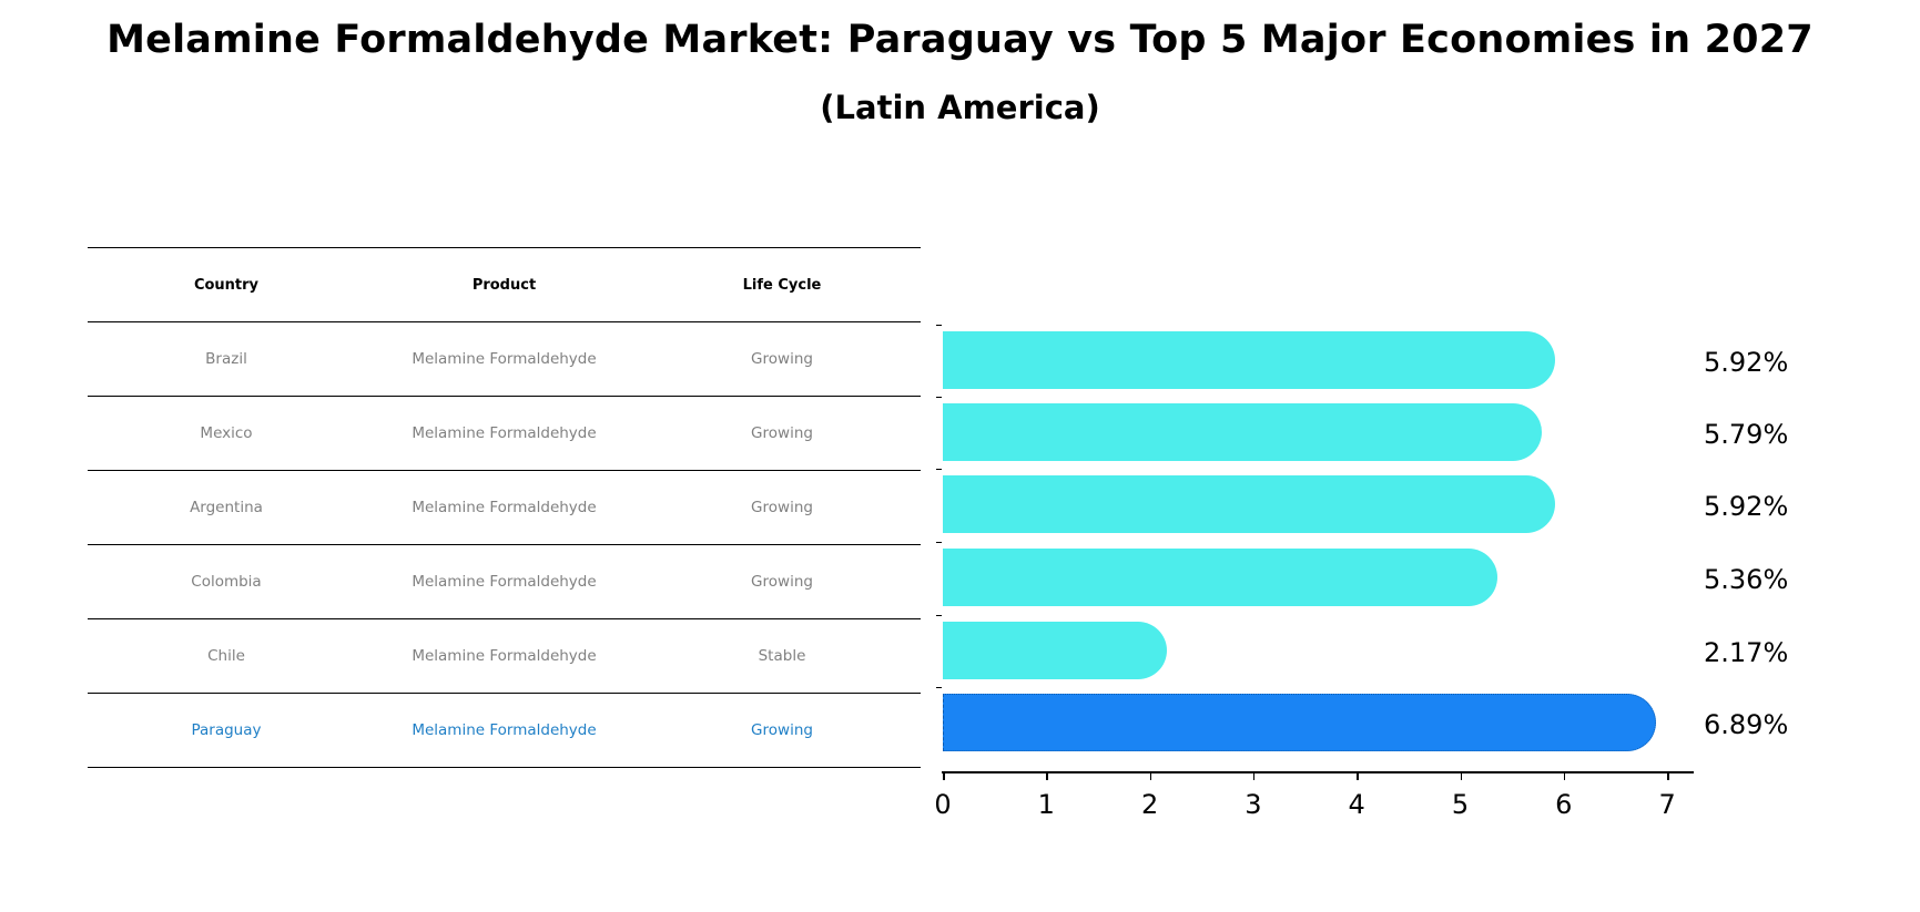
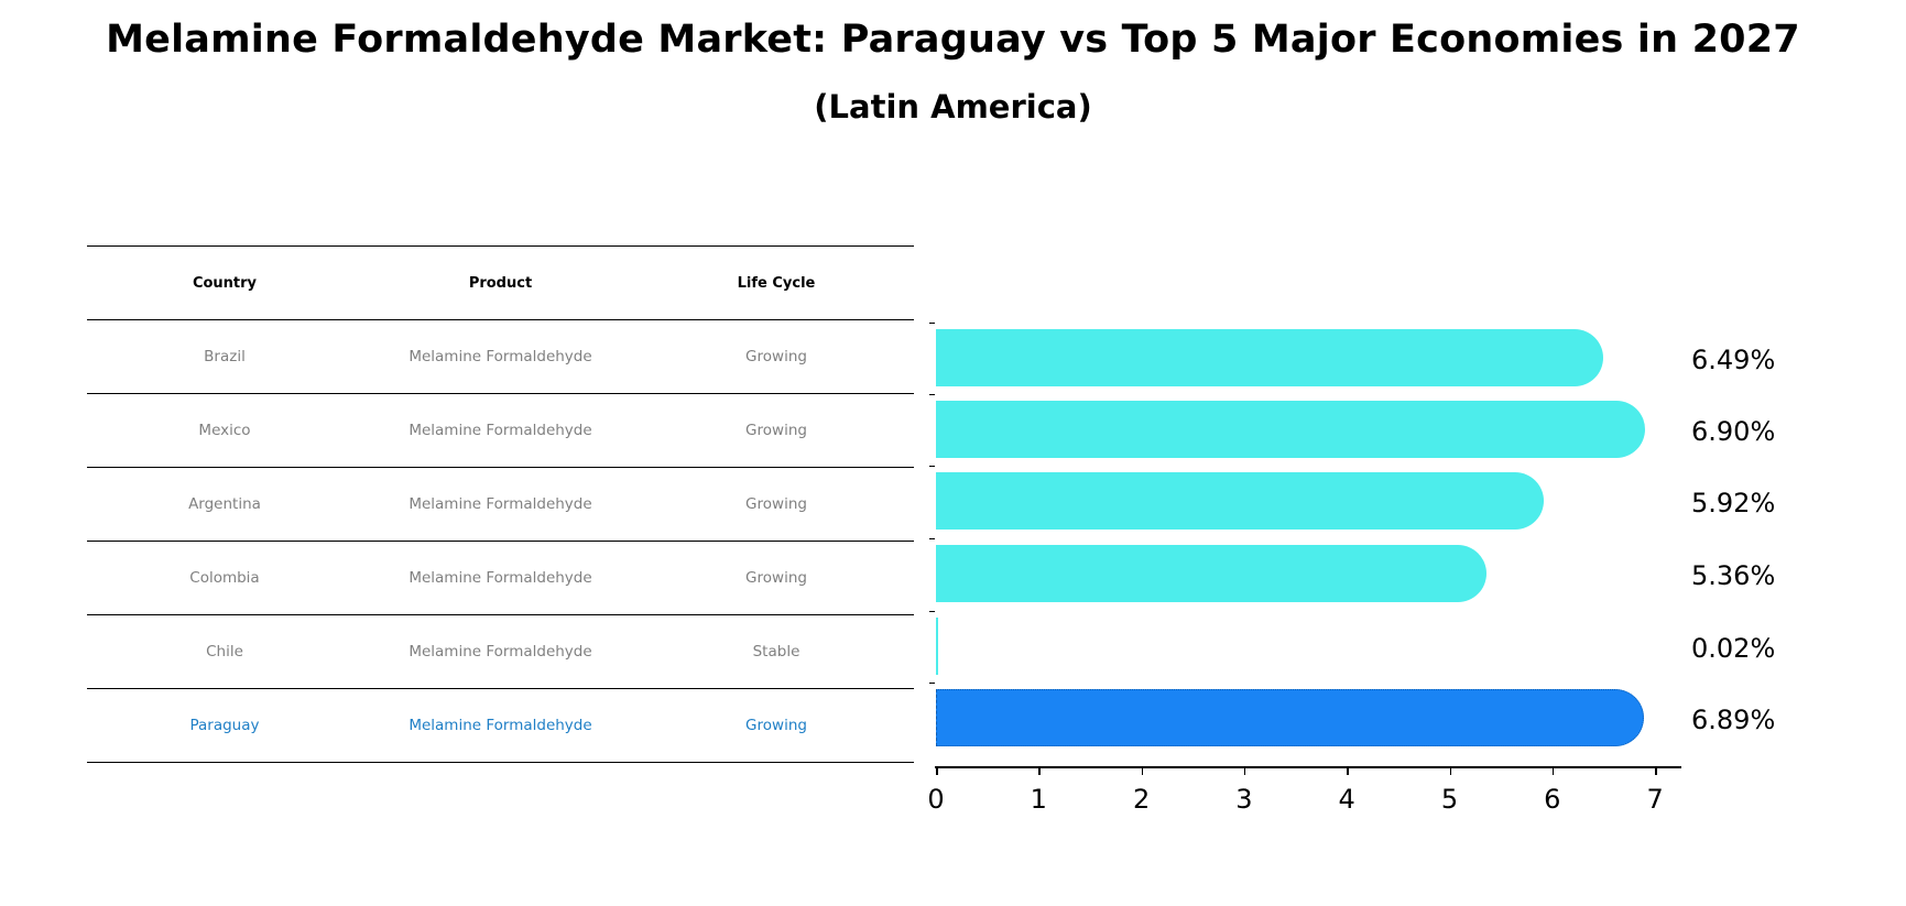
Brazil: 5.92% -> 6.49%
Mexico: 5.79% -> 6.90%
Chile: 2.17% -> 0.02%
